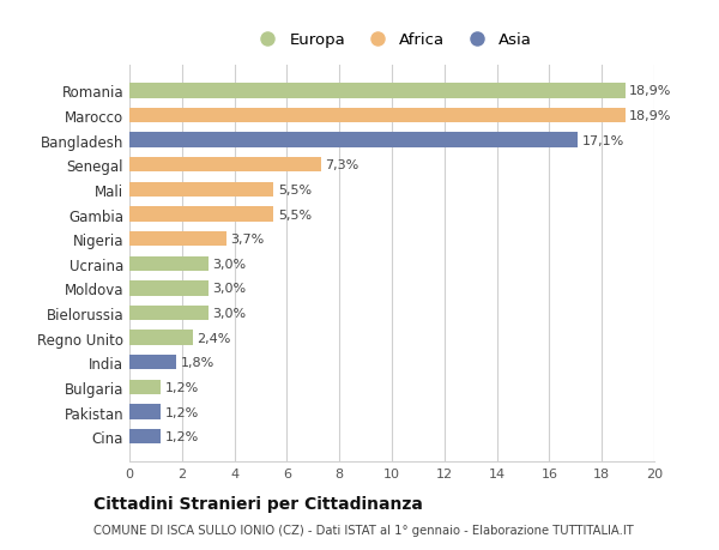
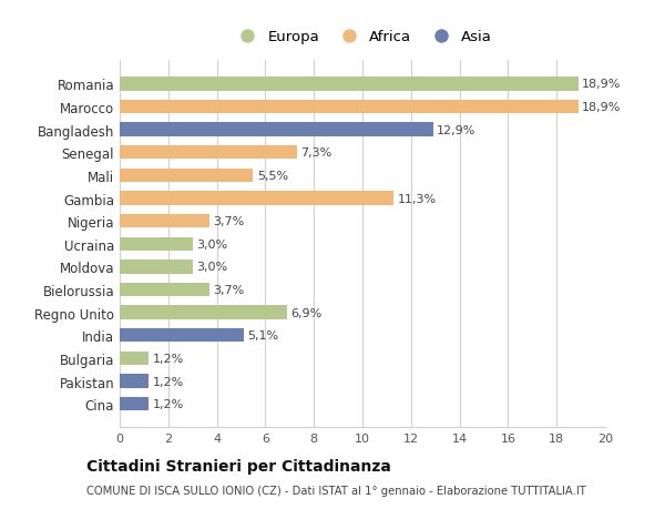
Bangladesh: 17,1% -> 12,9%
Gambia: 5,5% -> 11,3%
Bielorussia: 3,0% -> 3,7%
Regno Unito: 2,4% -> 6,9%
India: 1,8% -> 5,1%
